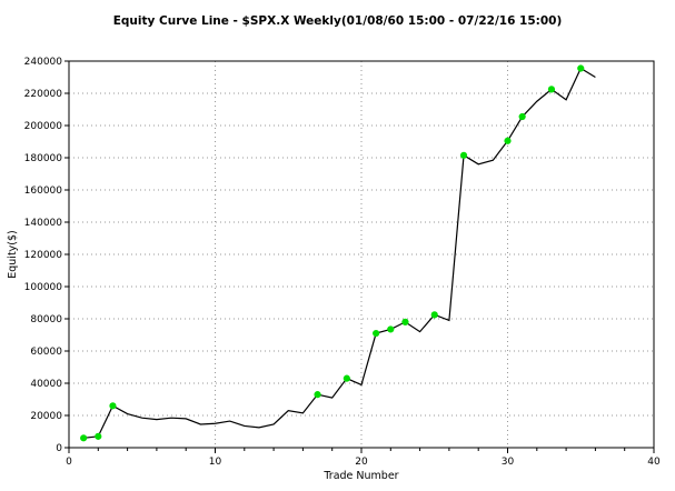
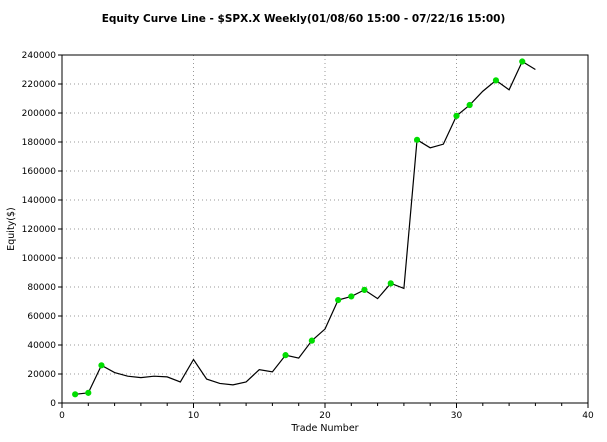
10: 15000 -> 30000
20: 39000 -> 51000
30: 190000 -> 198000
